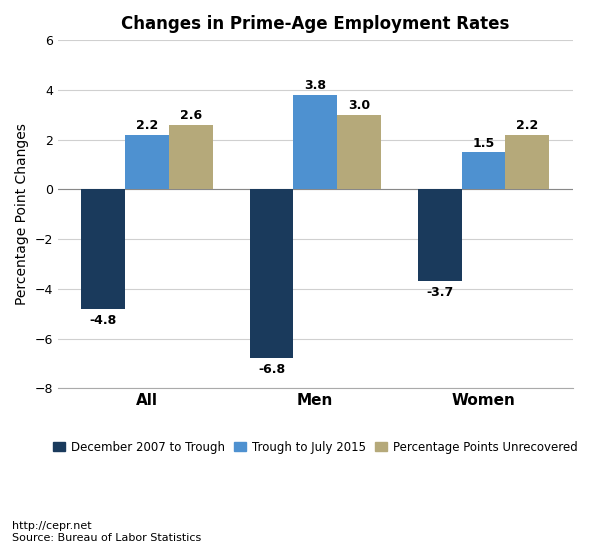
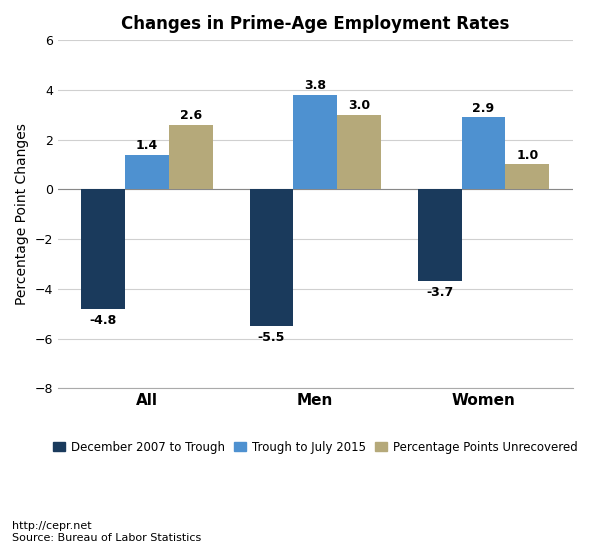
Trough to July 2015/All: 2.2 -> 1.4
December 2007 to Trough/Men: -6.8 -> -5.5
Trough to July 2015/Women: 1.5 -> 2.9
Percentage Points Unrecovered/Women: 2.2 -> 1.0
